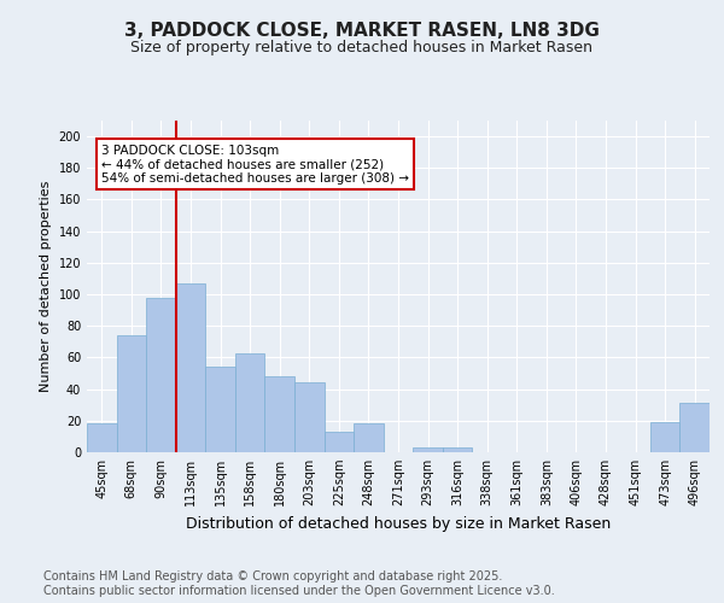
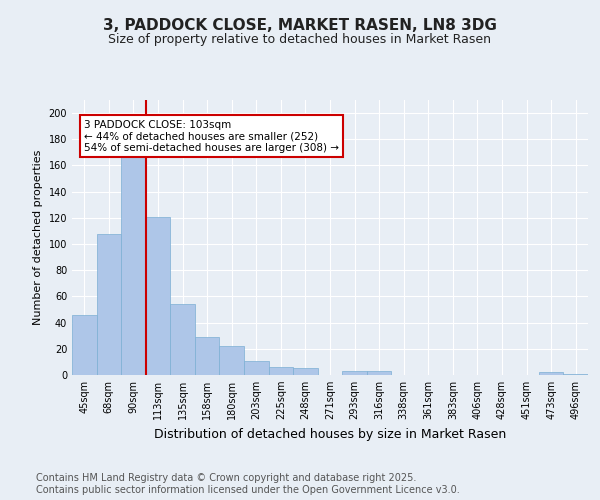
45sqm: 18 -> 46
68sqm: 74 -> 108
90sqm: 98 -> 167
113sqm: 107 -> 121
158sqm: 63 -> 29
180sqm: 48 -> 22
203sqm: 44 -> 11
225sqm: 13 -> 6
248sqm: 18 -> 5
473sqm: 19 -> 2
496sqm: 31 -> 1
